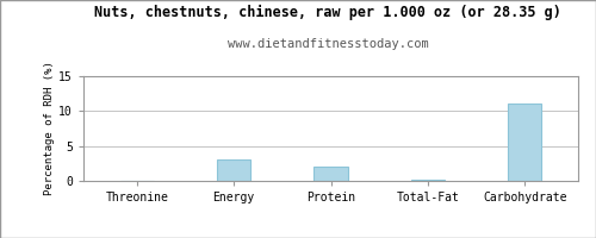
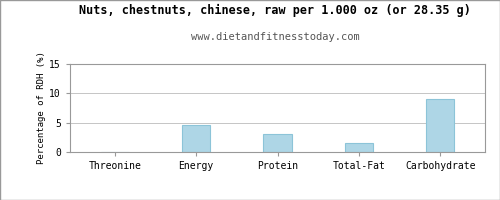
Energy: 3.0 -> 4.6
Protein: 2.1 -> 3.0
Total-Fat: 0.1 -> 1.6
Carbohydrate: 11.1 -> 9.0
